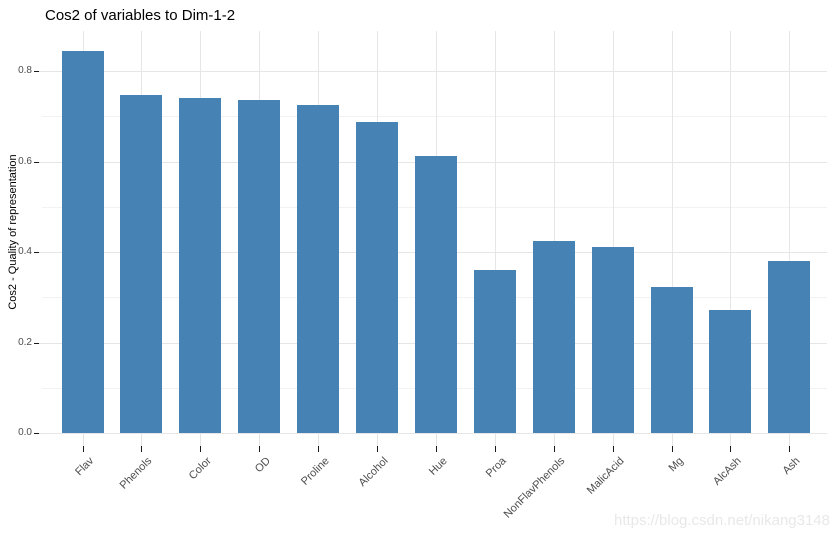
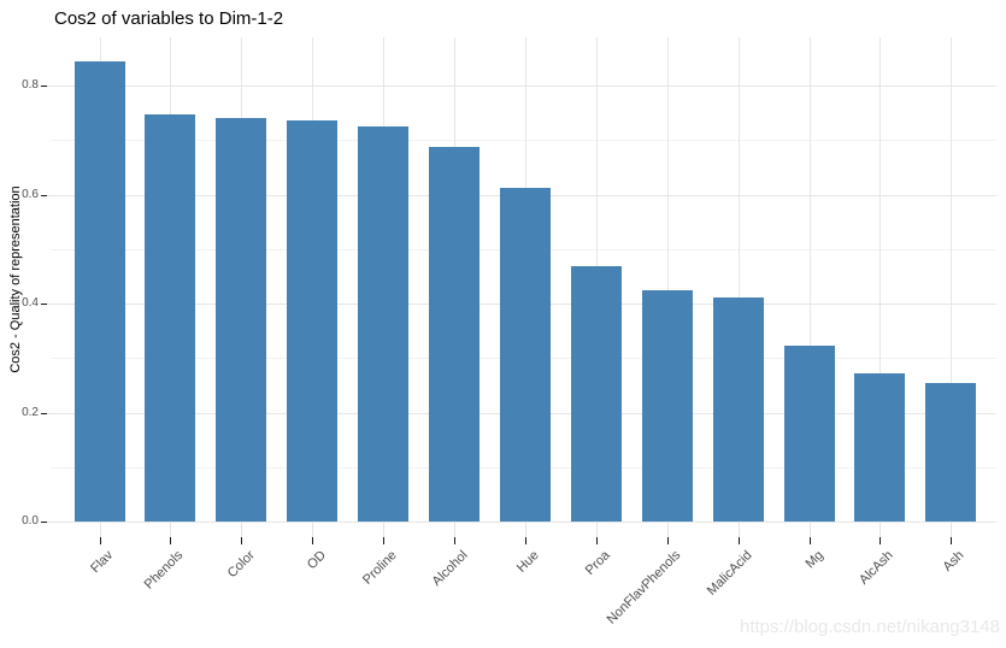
Proa: 0.36 -> 0.47
Ash: 0.38 -> 0.25
